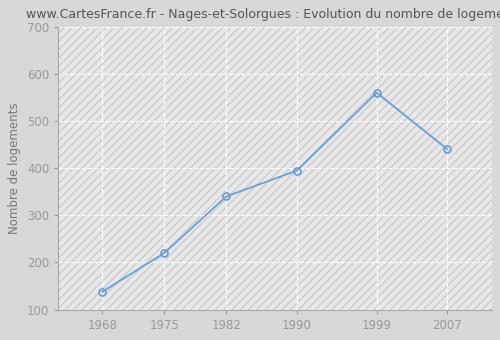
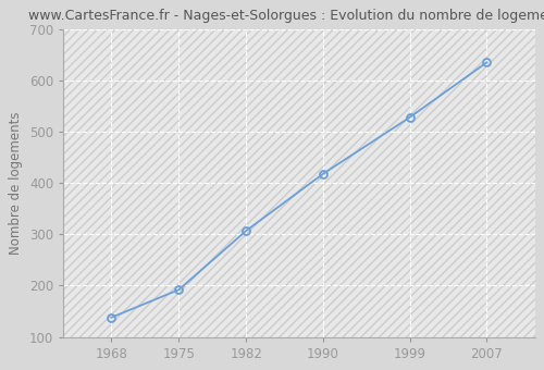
1975: 220 -> 192
1982: 340 -> 307
1990: 395 -> 418
1999: 560 -> 528
2007: 440 -> 635
